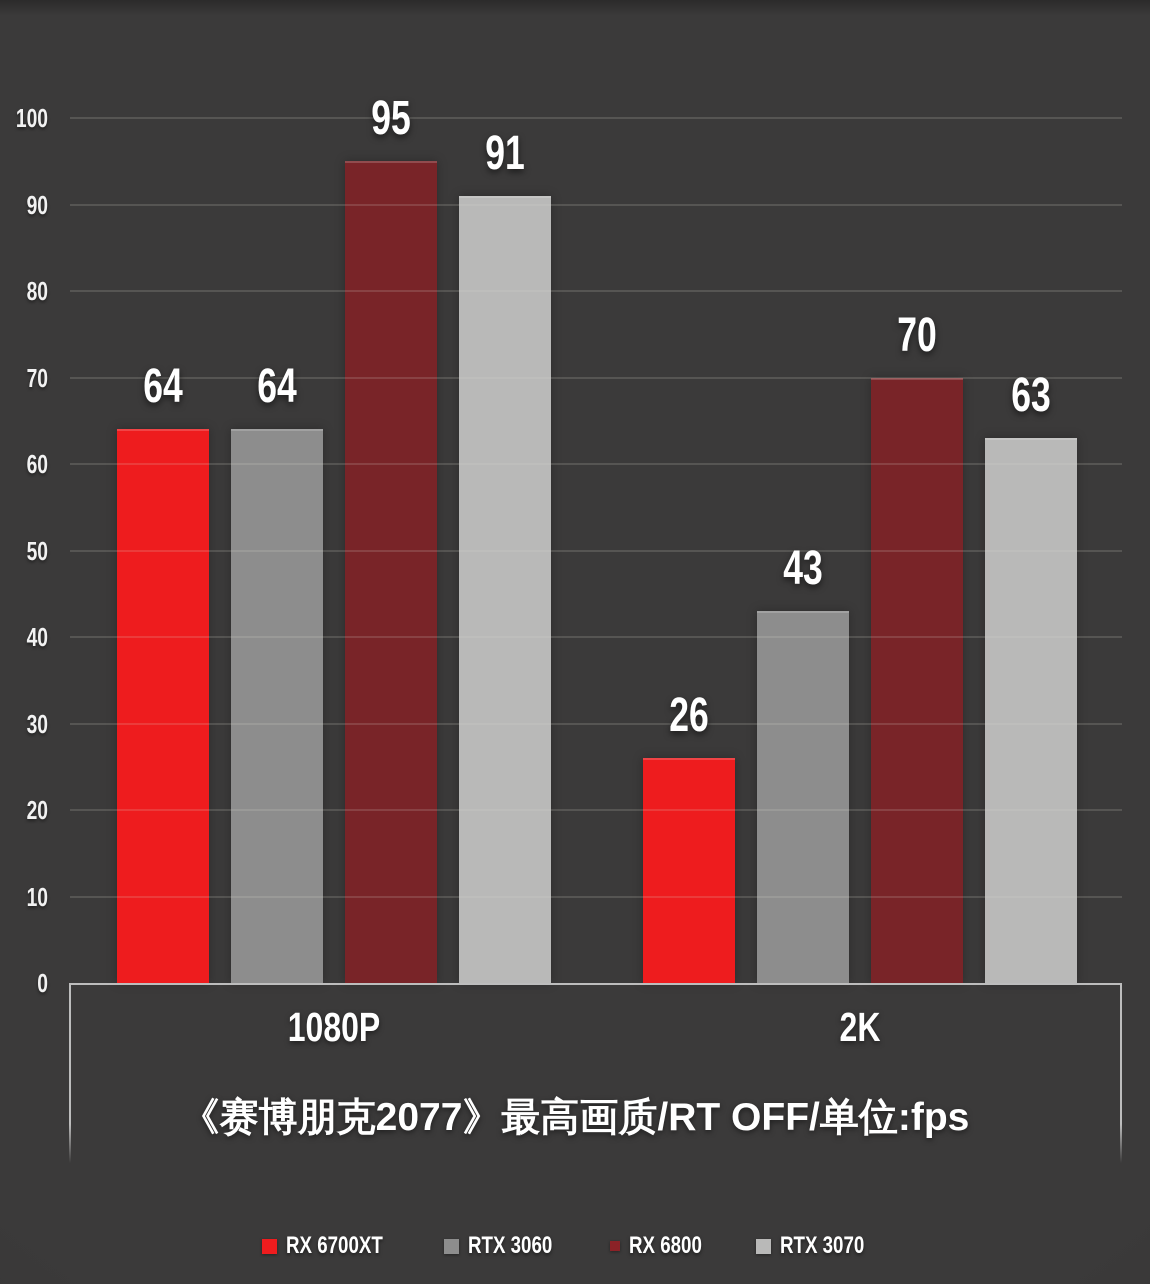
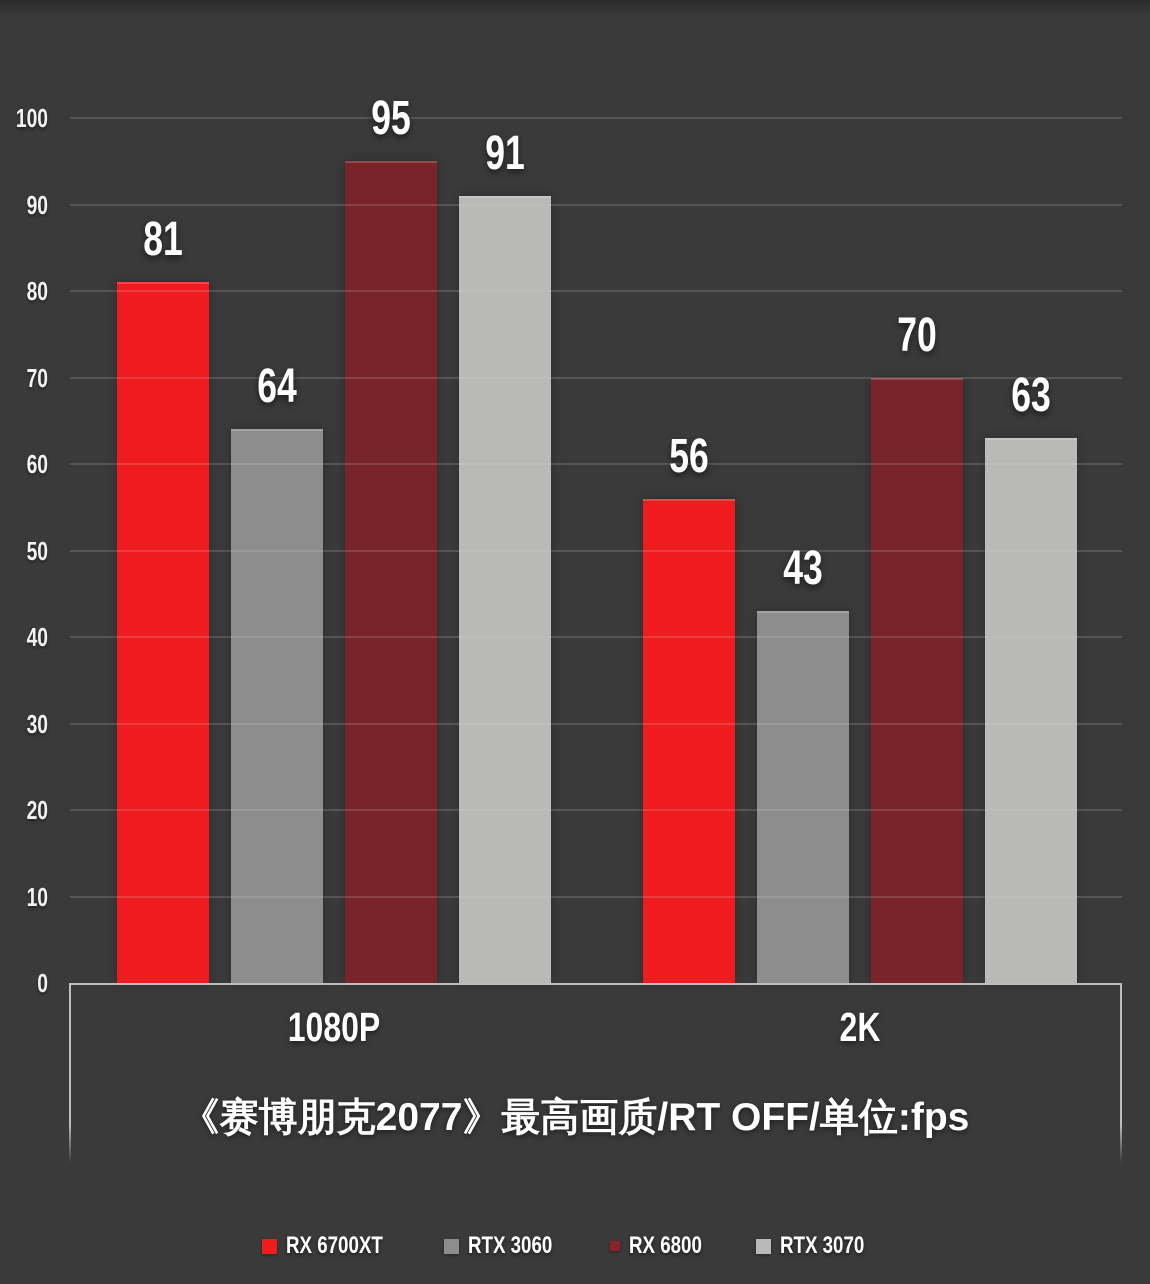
RX 6700XT/1080P: 64 -> 81
RX 6700XT/2K: 26 -> 56
